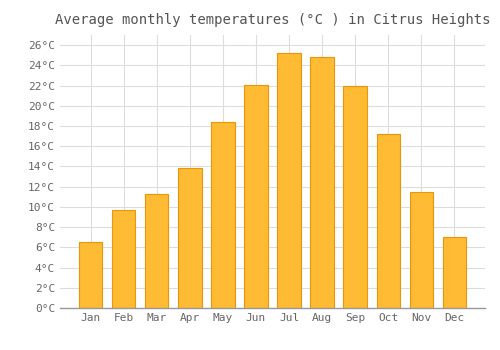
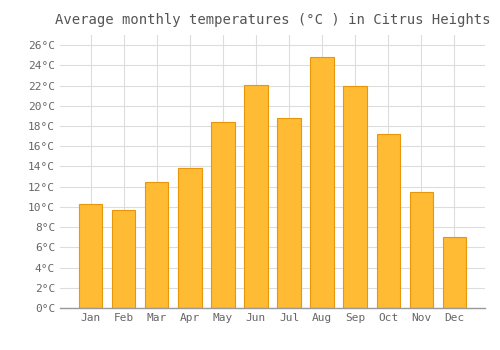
Jan: 6.5°C -> 10.3°C
Mar: 11.3°C -> 12.5°C
Jul: 25.2°C -> 18.8°C
